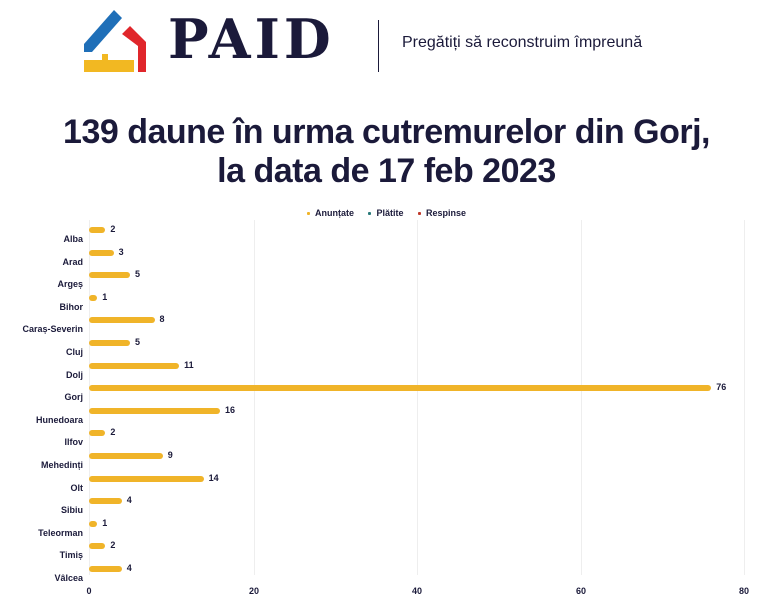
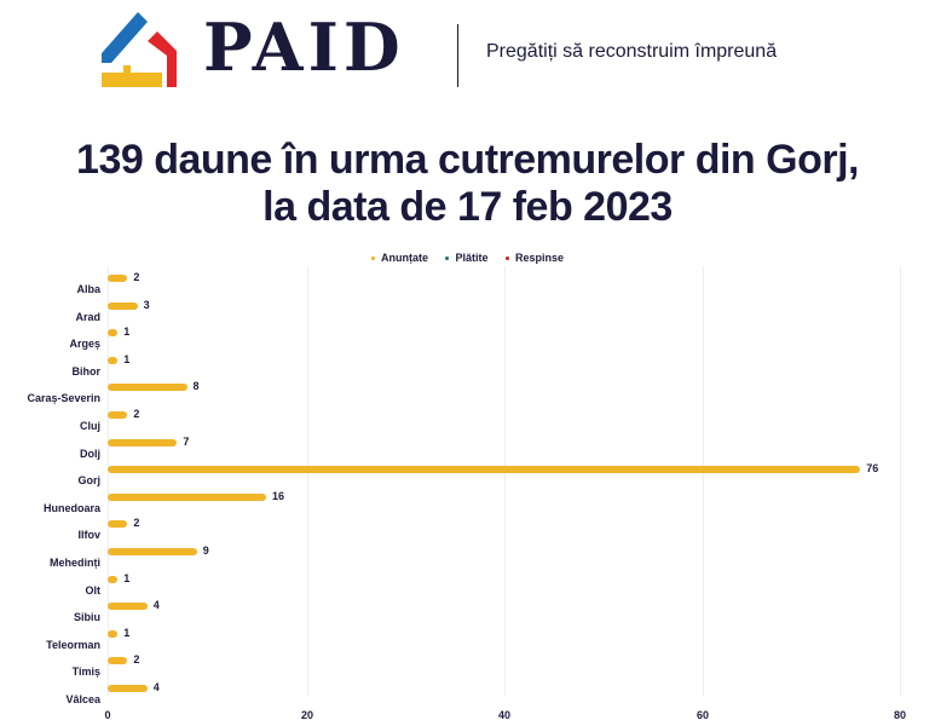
Anunțate/Argeș: 5 -> 1
Anunțate/Cluj: 5 -> 2
Anunțate/Dolj: 11 -> 7
Anunțate/Olt: 14 -> 1
